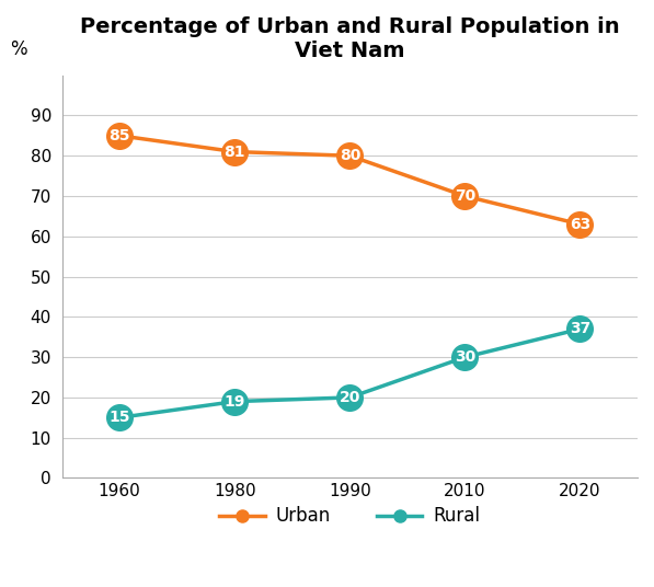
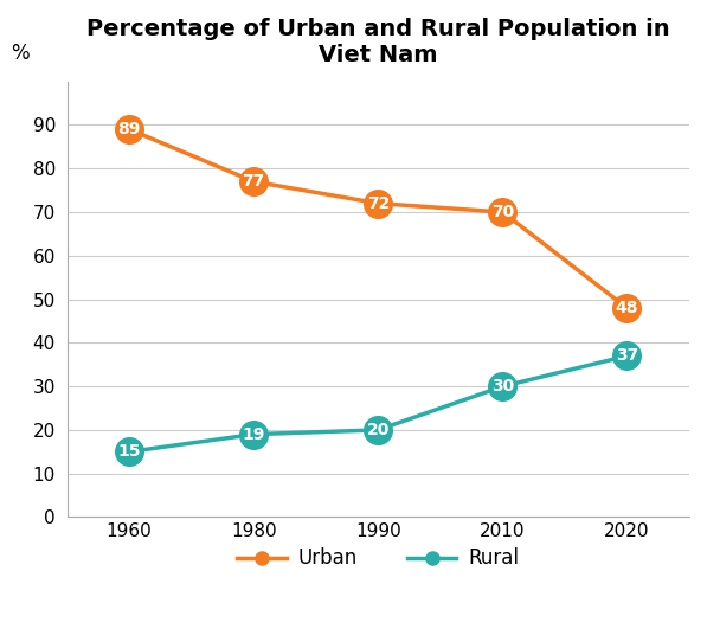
Urban/1960: 85 -> 89
Urban/1980: 81 -> 77
Urban/1990: 80 -> 72
Urban/2020: 63 -> 48
